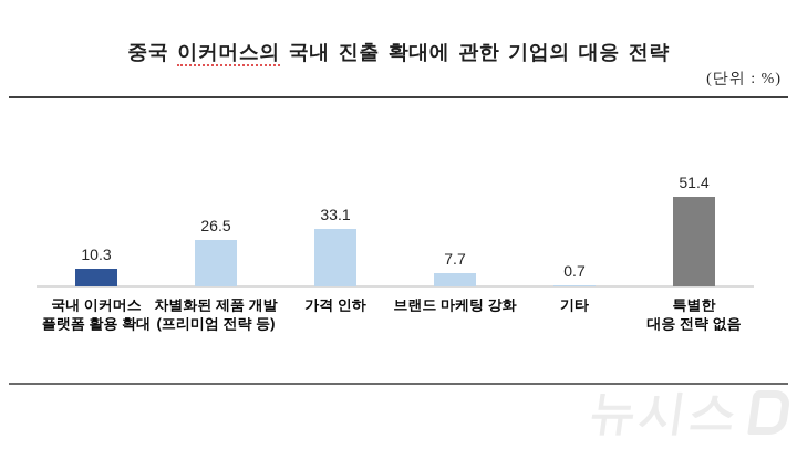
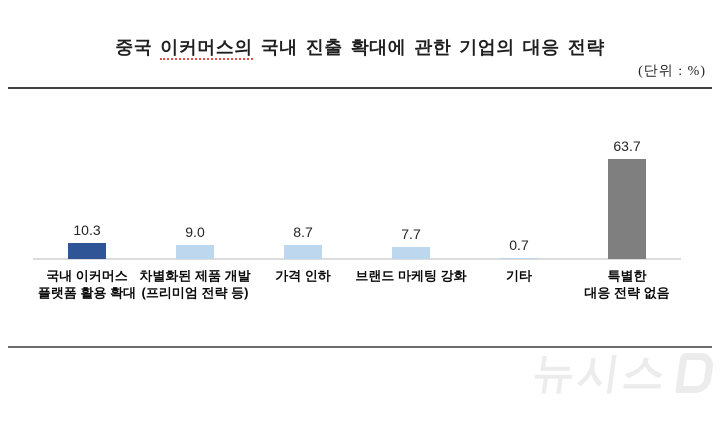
차별화된 제품 개발 (프리미엄 전략 등): 26.5 -> 9.0
가격 인하: 33.1 -> 8.7
특별한 대응 전략 없음: 51.4 -> 63.7
